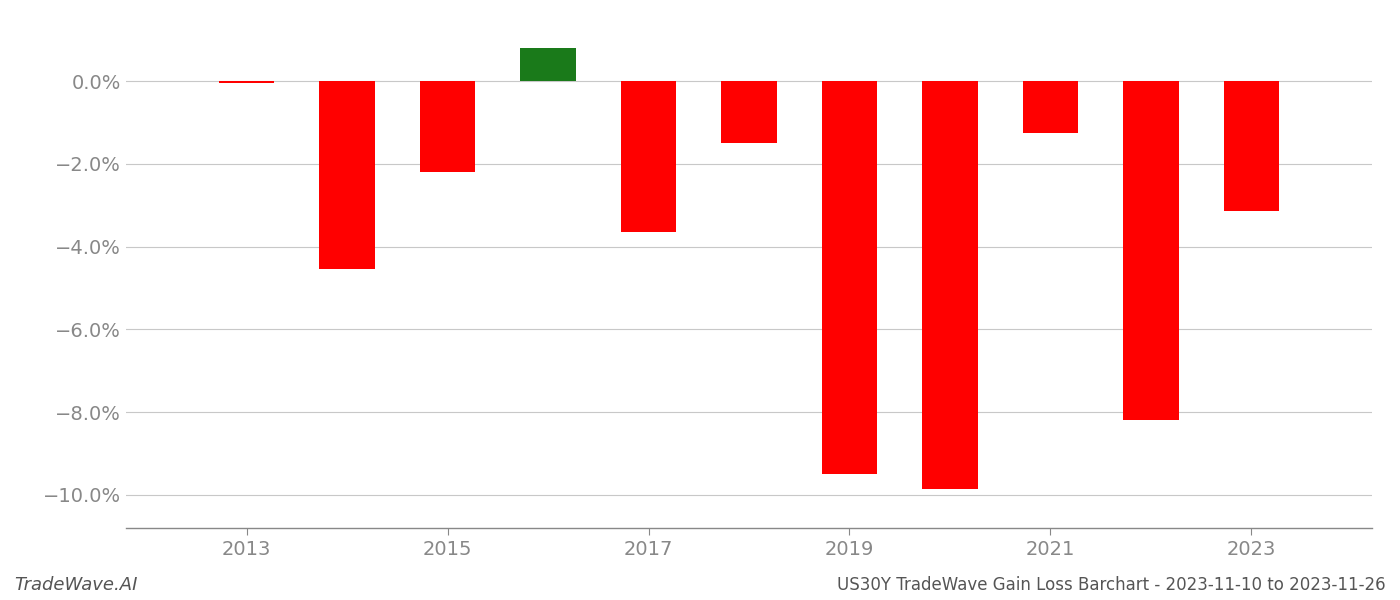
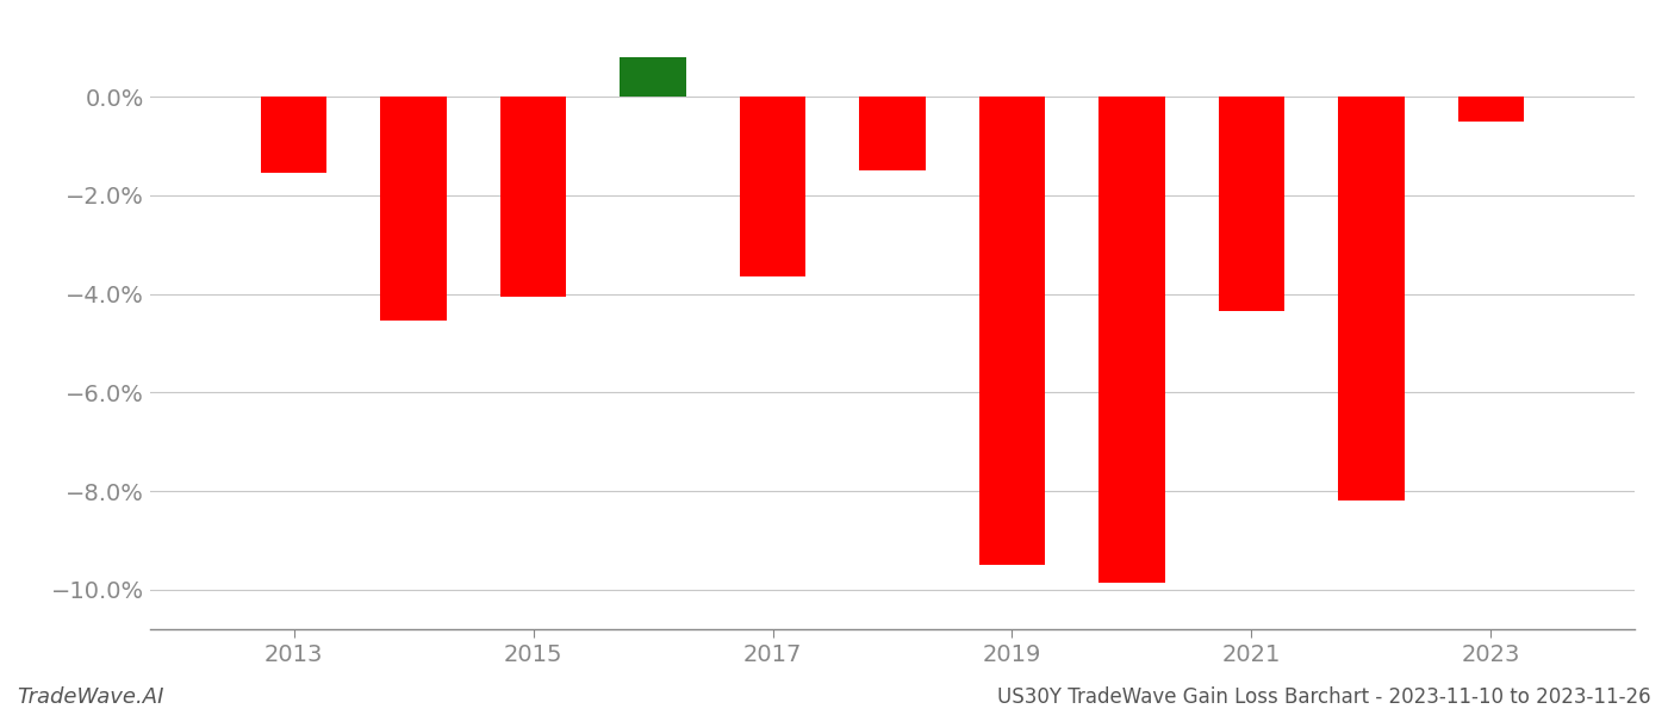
2013: -0.05% -> -1.55%
2015: -2.20% -> -4.05%
2021: -1.25% -> -4.35%
2023: -3.15% -> -0.50%
